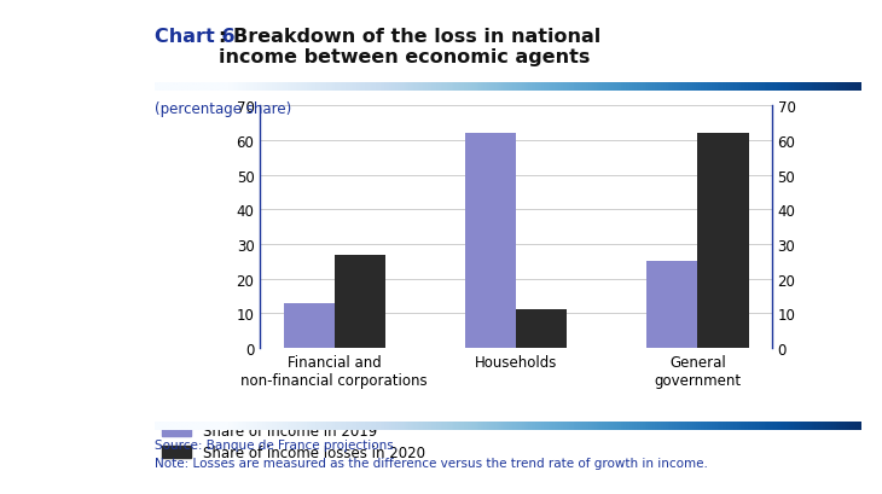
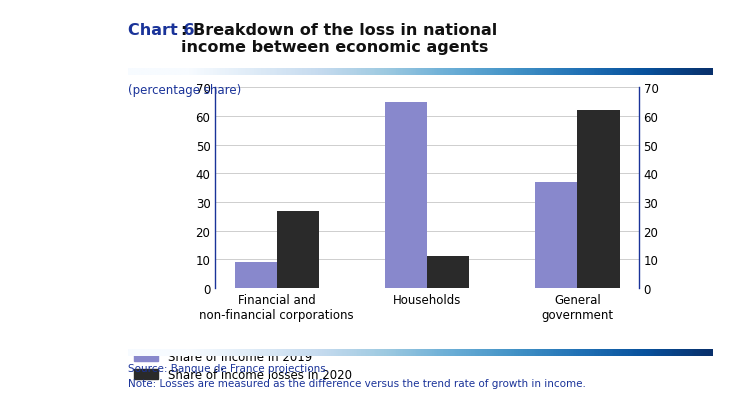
Share of income in 2019/Financial and non-financial corporations: 13 -> 9
Share of income in 2019/Households: 62 -> 65
Share of income in 2019/General government: 25 -> 37
